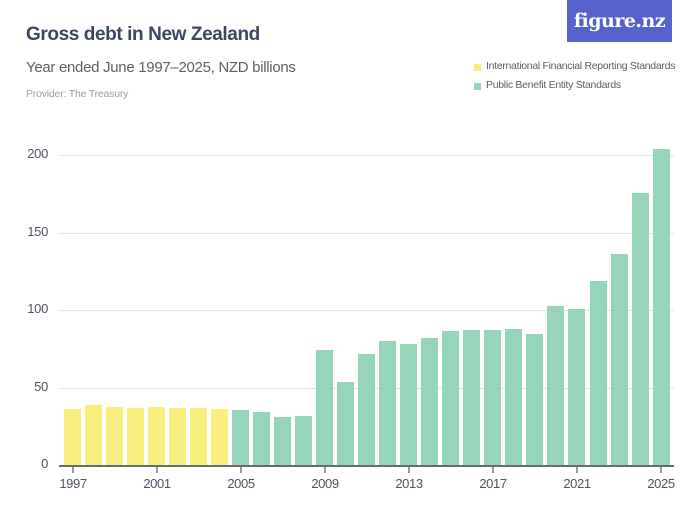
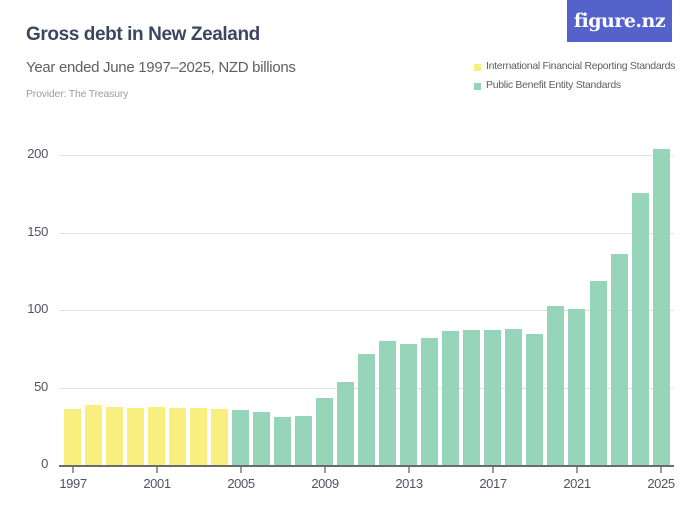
Public Benefit Entity Standards/2009: 74 -> 43
